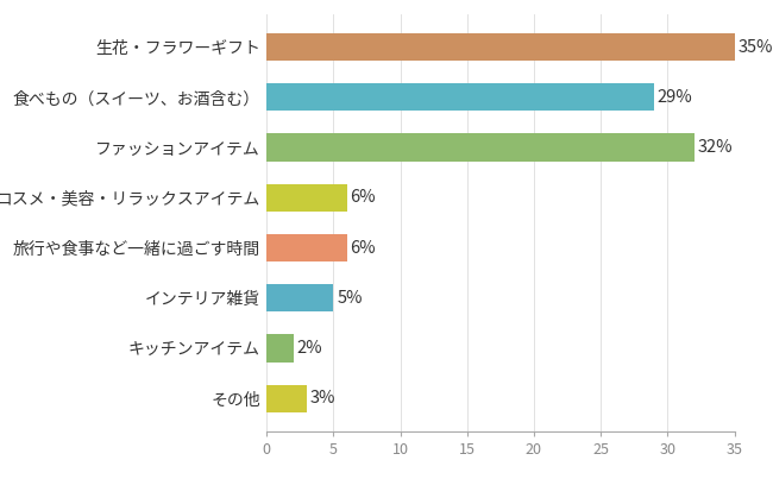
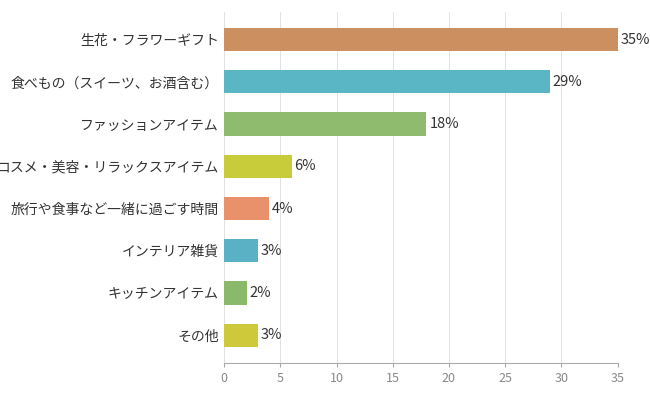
ファッションアイテム: 32% -> 18%
旅行や食事など一緒に過ごす時間: 6% -> 4%
インテリア雑貨: 5% -> 3%
